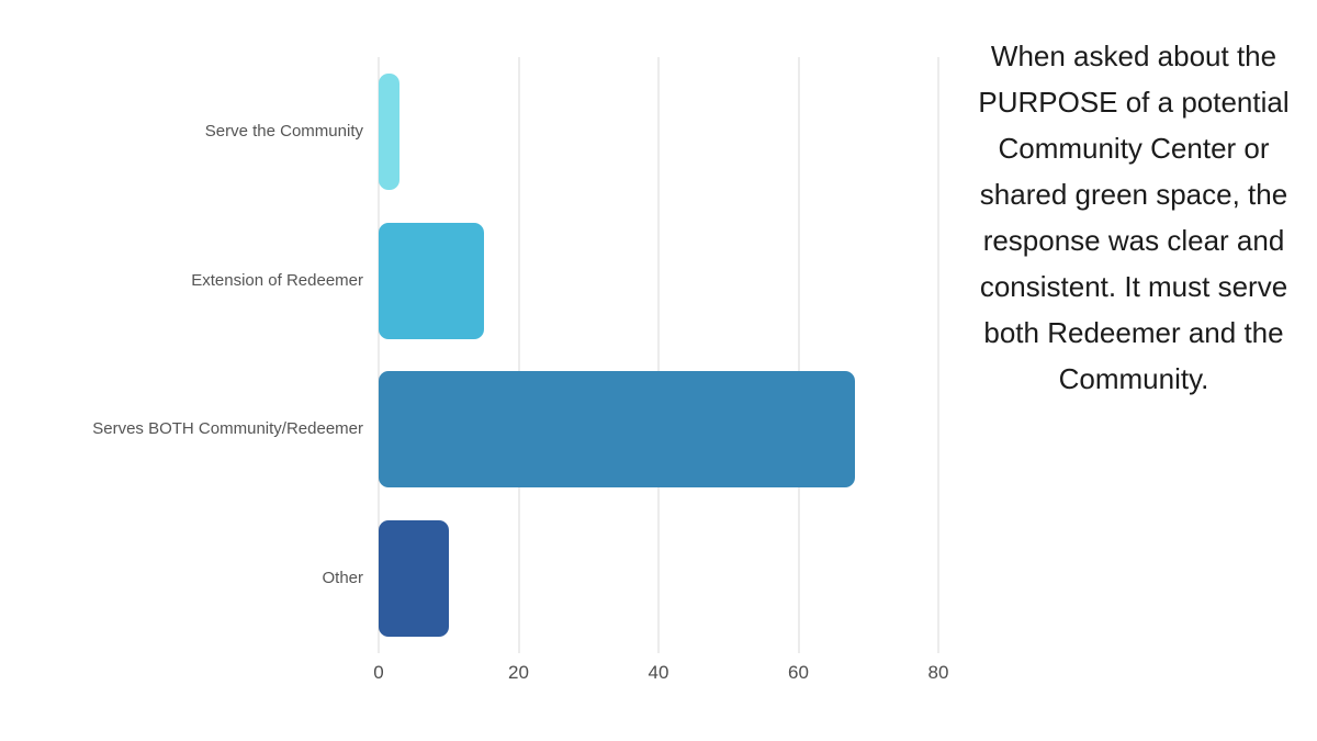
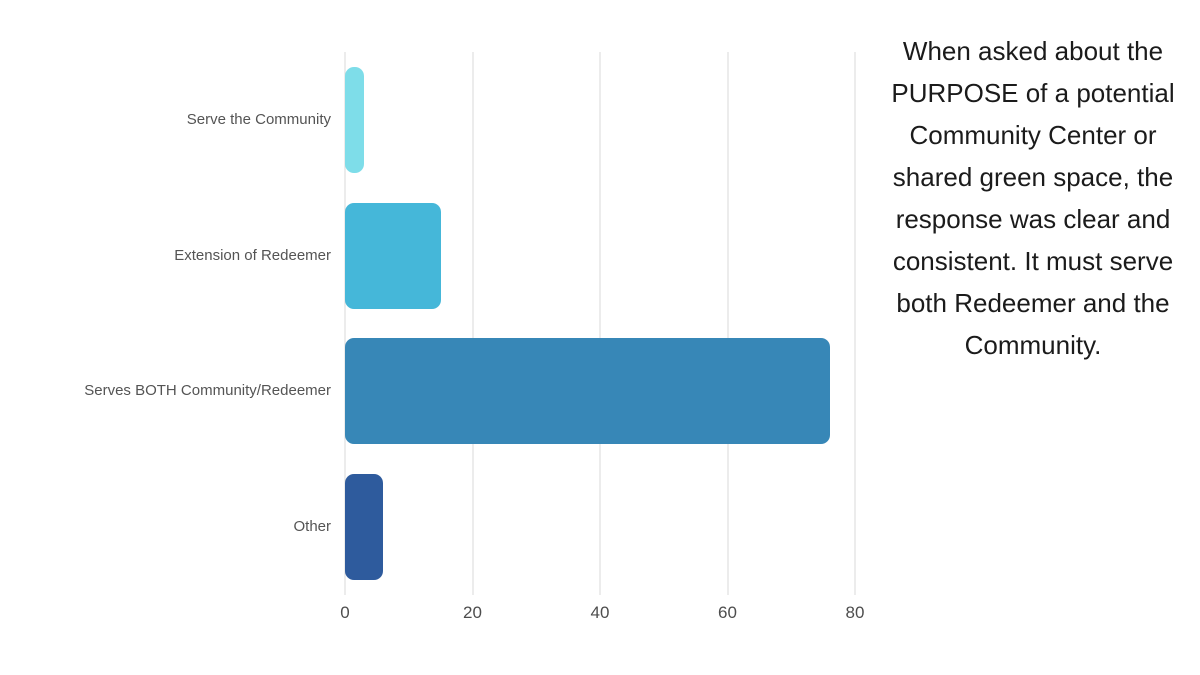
Serves BOTH Community/Redeemer: 68 -> 76
Other: 10 -> 6
